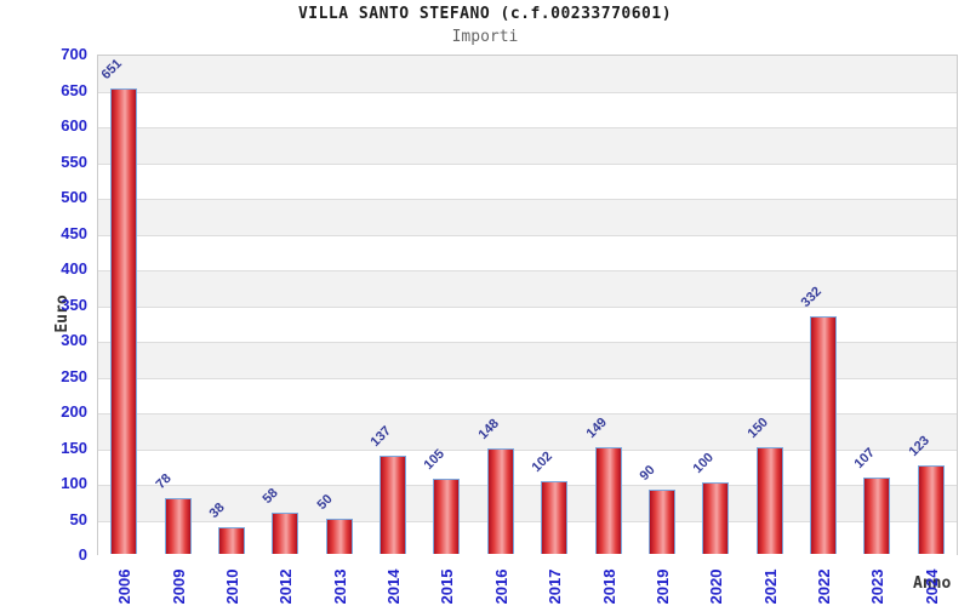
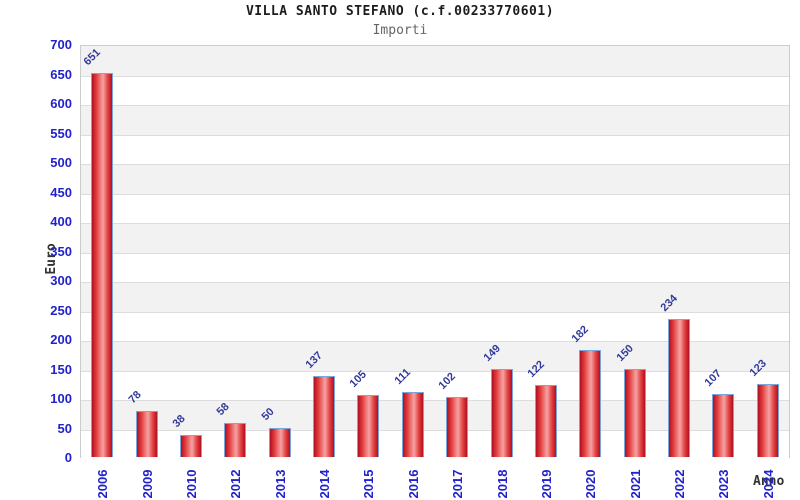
2016: 148 -> 111
2019: 90 -> 122
2020: 100 -> 182
2022: 332 -> 234
